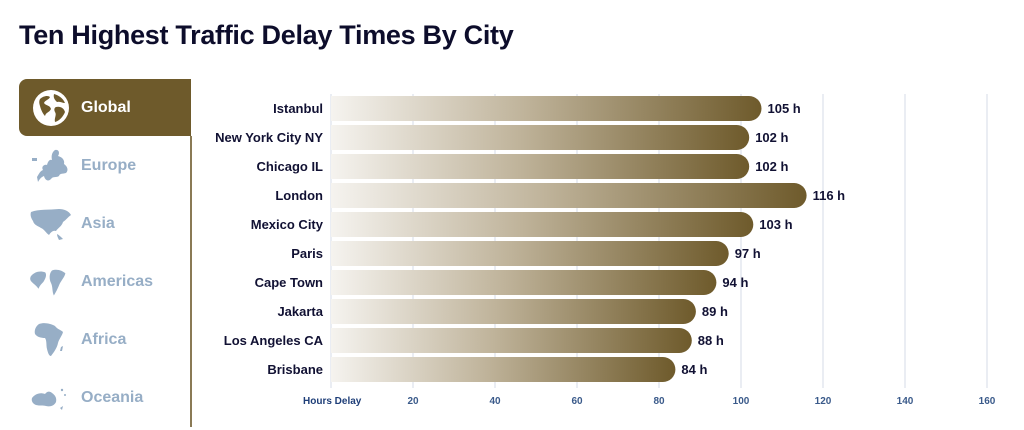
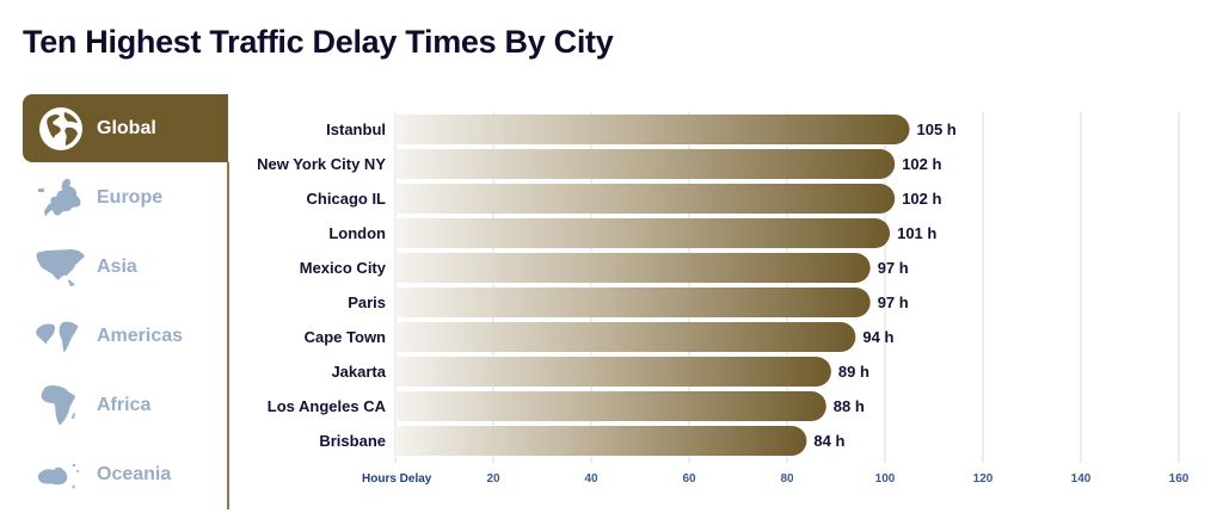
London: 116 -> 101
Mexico City: 103 -> 97
